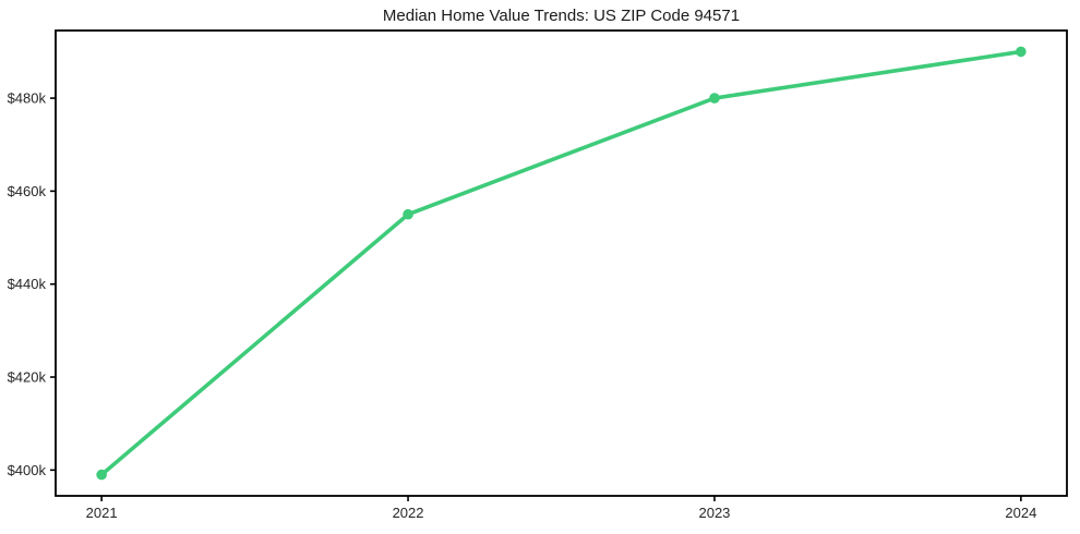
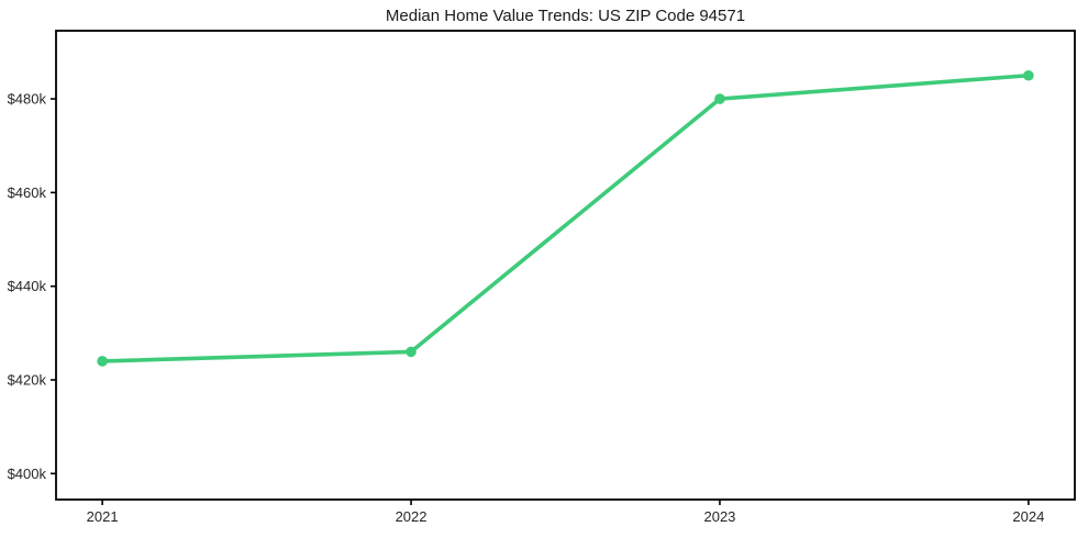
2021: $399k -> $424k
2022: $455k -> $426k
2024: $490k -> $485k
